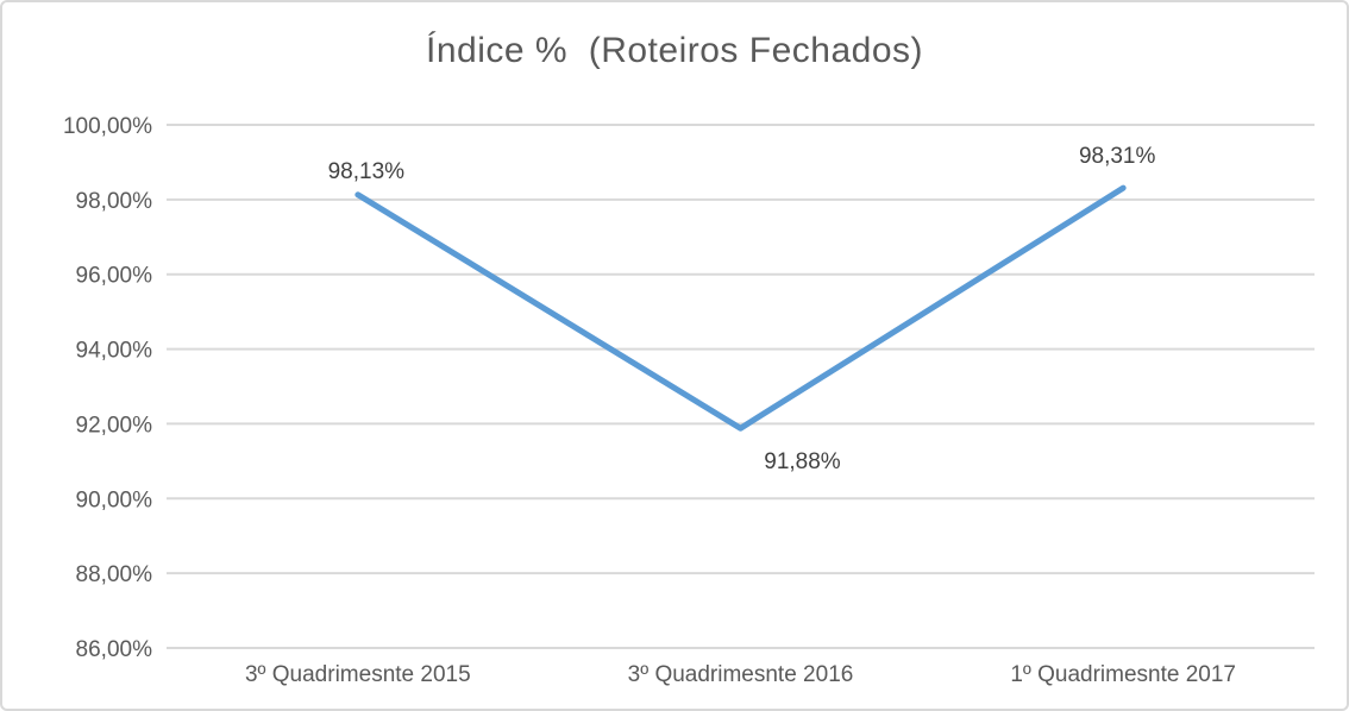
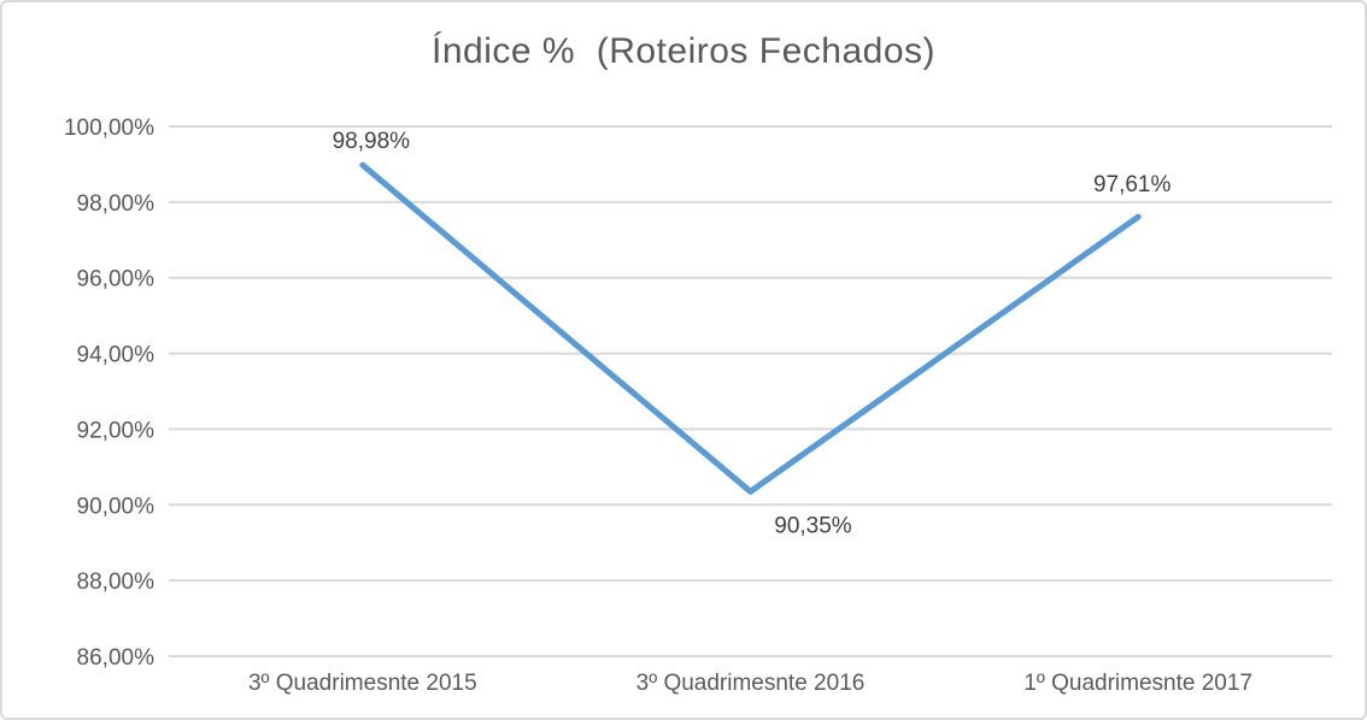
3º Quadrimesnte 2015: 98,13% -> 98,98%
3º Quadrimesnte 2016: 91,88% -> 90,35%
1º Quadrimesnte 2017: 98,31% -> 97,61%
